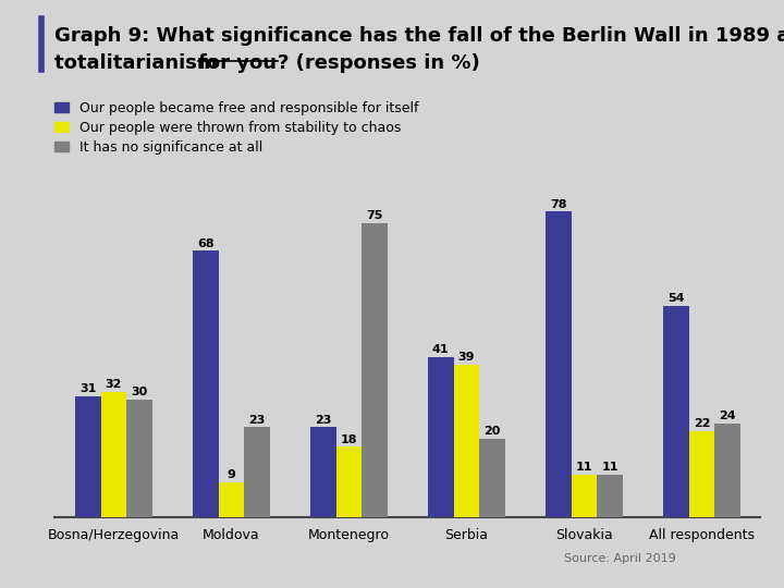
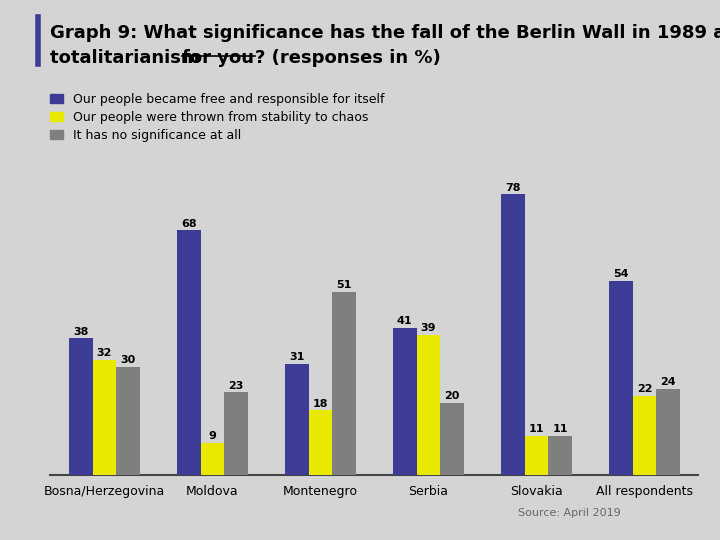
Our people became free and responsible for itself/Bosna/Herzegovina: 31 -> 38
Our people became free and responsible for itself/Montenegro: 23 -> 31
It has no significance at all/Montenegro: 75 -> 51
